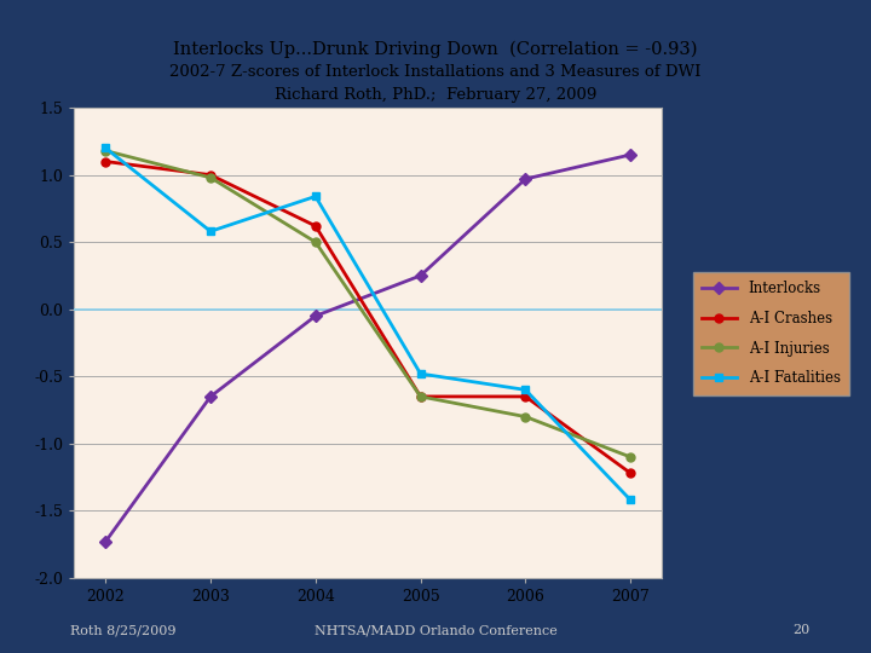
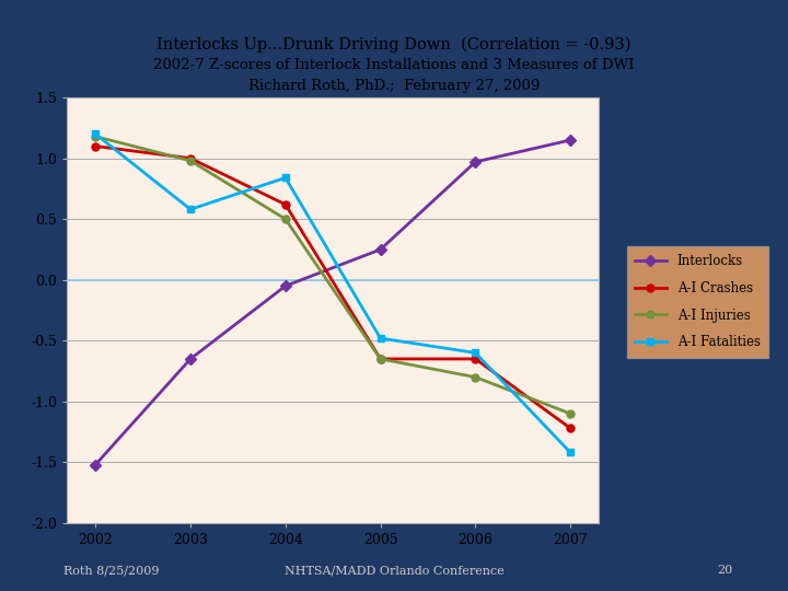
Interlocks/2002: -1.73 -> -1.52
